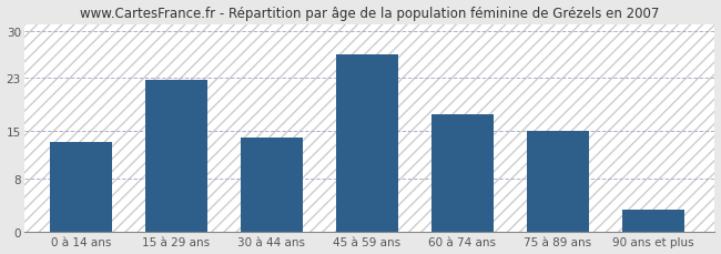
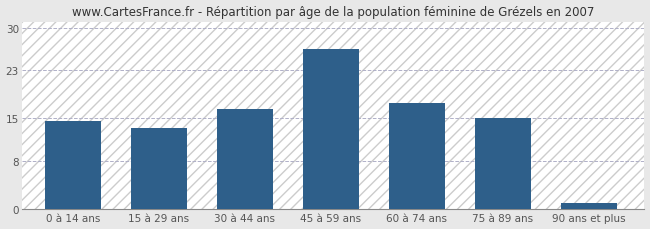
0 à 14 ans: 13.4 -> 14.5
15 à 29 ans: 22.6 -> 13.5
30 à 44 ans: 14.0 -> 16.5
90 ans et plus: 3.4 -> 1.0
